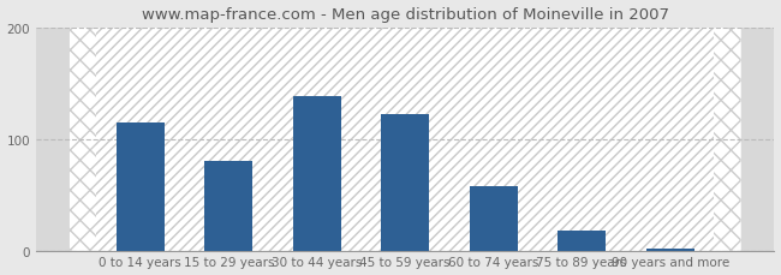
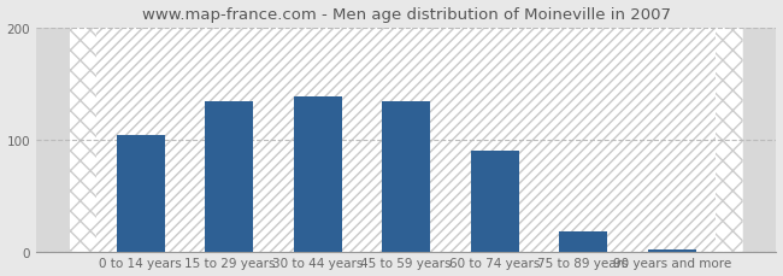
0 to 14 years: 115 -> 104
15 to 29 years: 80 -> 134
45 to 59 years: 122 -> 134
60 to 74 years: 58 -> 90
